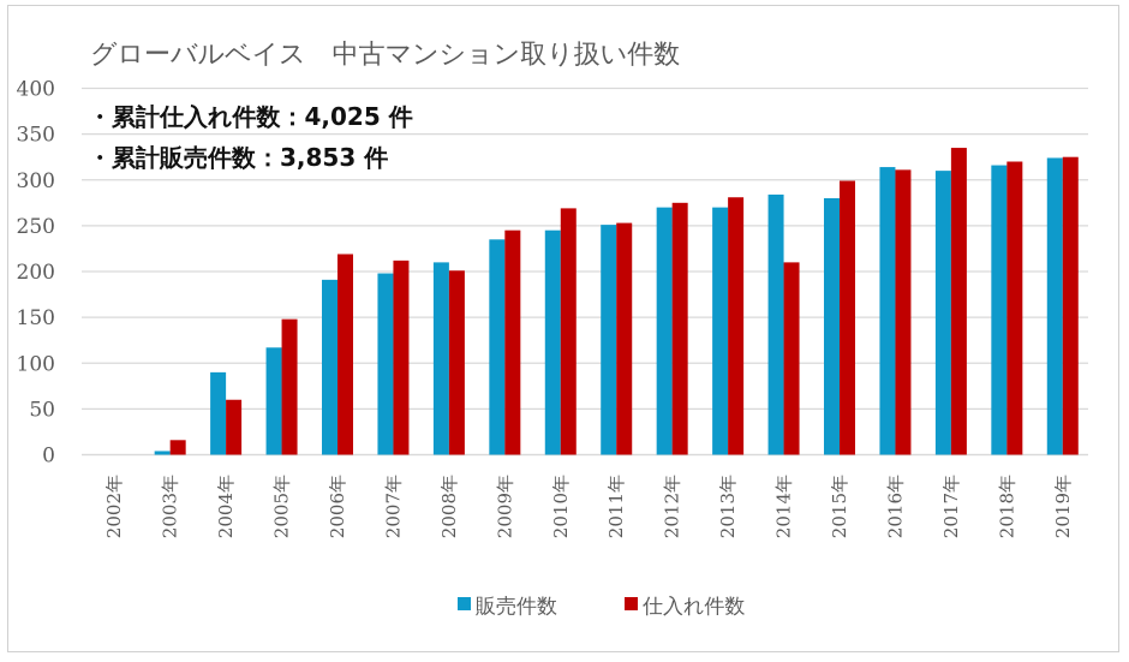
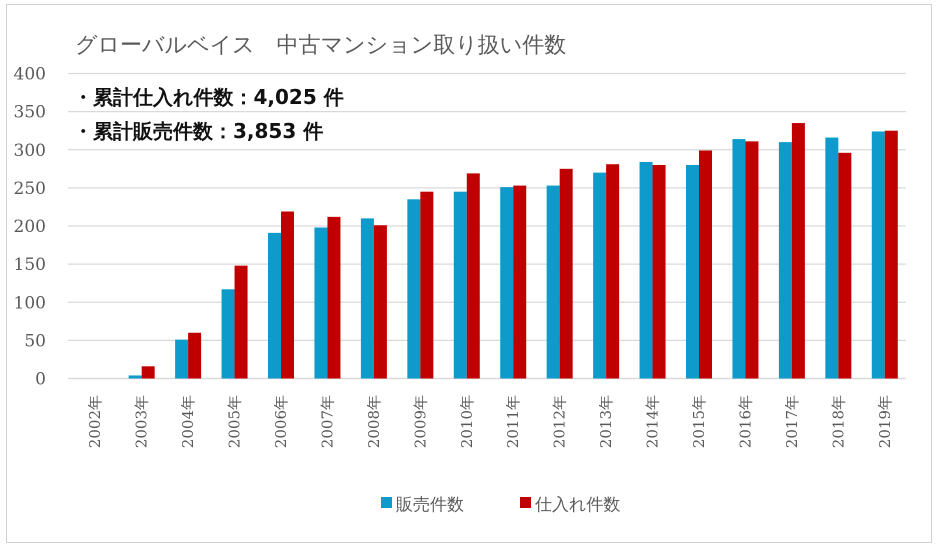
販売件数/2004年: 90 -> 50
販売件数/2012年: 270 -> 250
仕入れ件数/2014年: 210 -> 280
仕入れ件数/2018年: 320 -> 300
